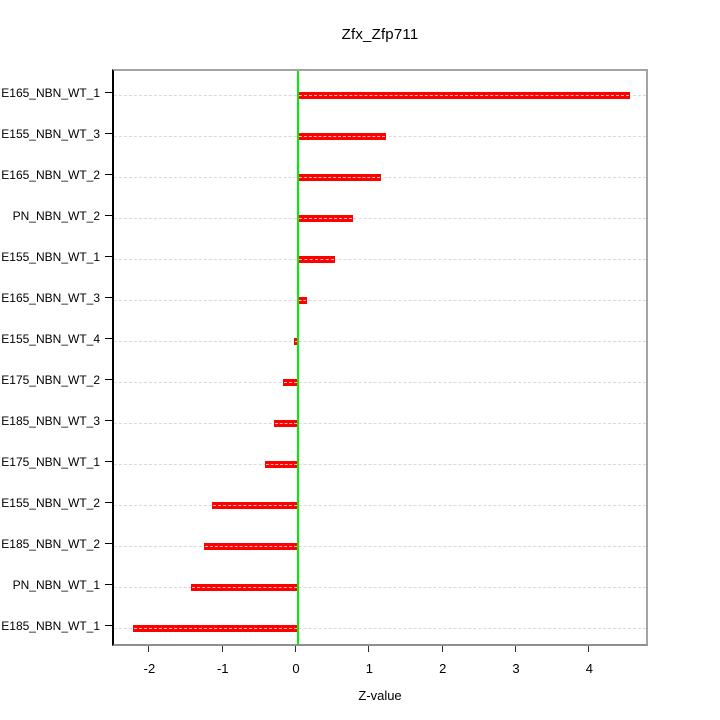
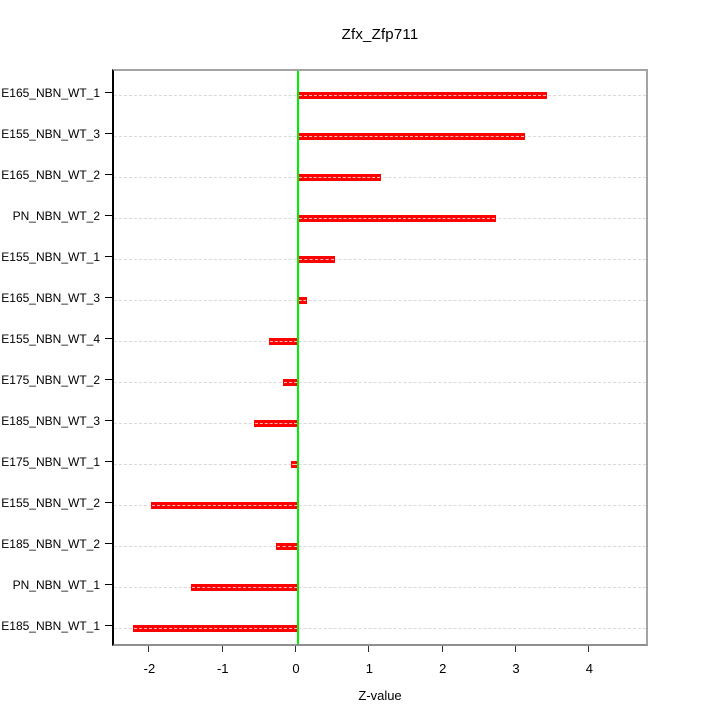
E165_NBN_WT_1: 4.5 -> 3.4
E155_NBN_WT_3: 1.2 -> 3.1
PN_NBN_WT_2: 0.8 -> 2.7
E155_NBN_WT_4: -0.1 -> -0.4
E185_NBN_WT_3: -0.3 -> -0.6
E175_NBN_WT_1: -0.5 -> -0.1
E155_NBN_WT_2: -1.2 -> -2.0
E185_NBN_WT_2: -1.3 -> -0.3
